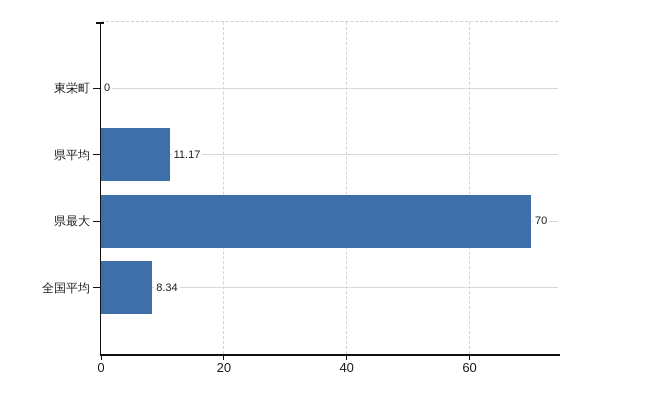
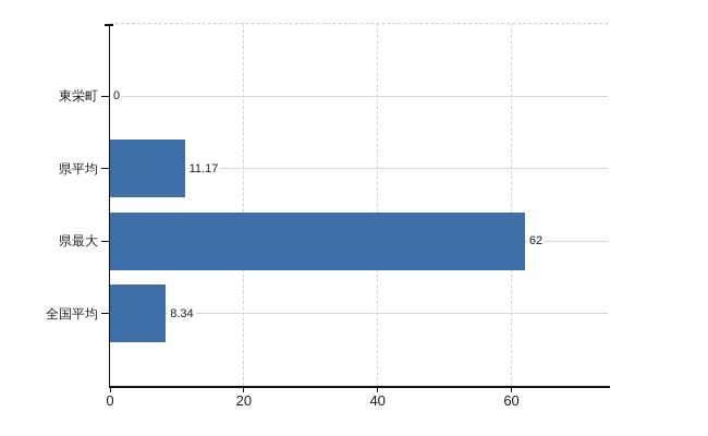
県最大: 70 -> 62
